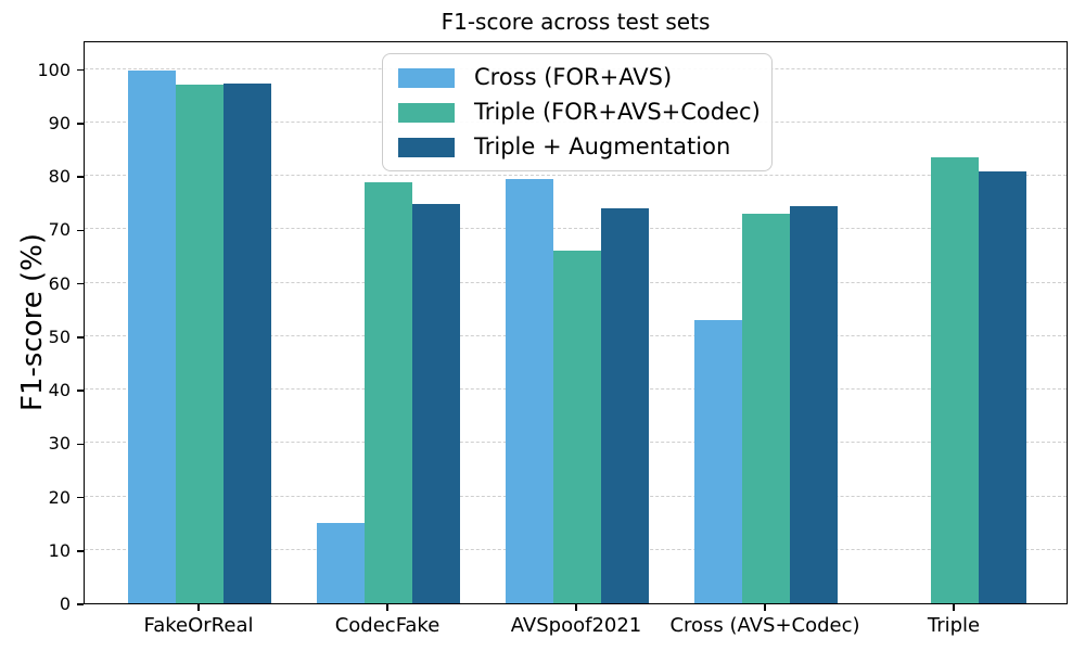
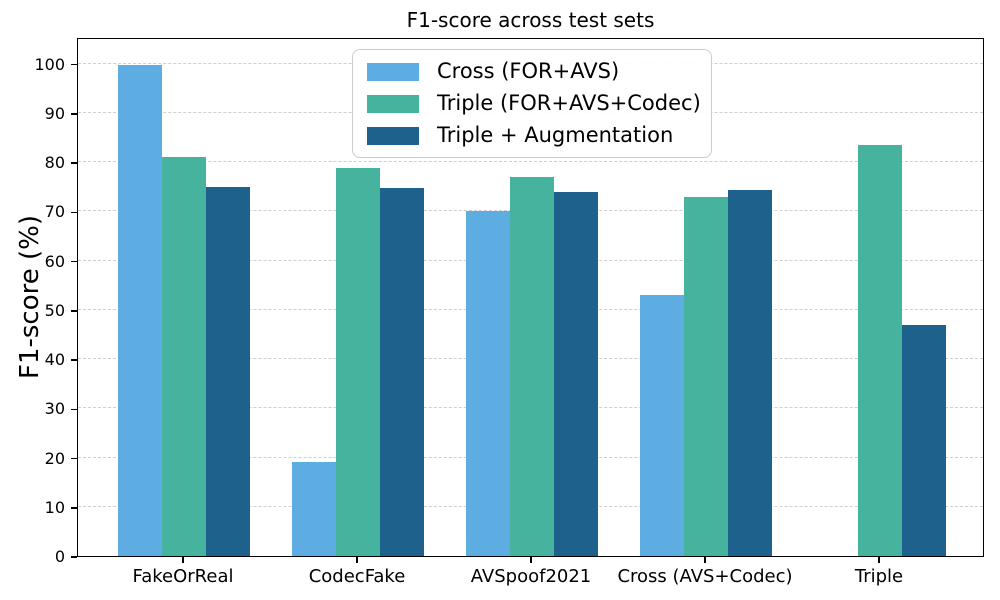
Triple (FOR+AVS+Codec)/FakeOrReal: 97 -> 81
Triple + Augmentation/FakeOrReal: 97 -> 75
Cross (FOR+AVS)/CodecFake: 15 -> 19
Cross (FOR+AVS)/AVSpoof2021: 80 -> 70
Triple (FOR+AVS+Codec)/AVSpoof2021: 66 -> 77
Triple + Augmentation/Triple: 81 -> 47
